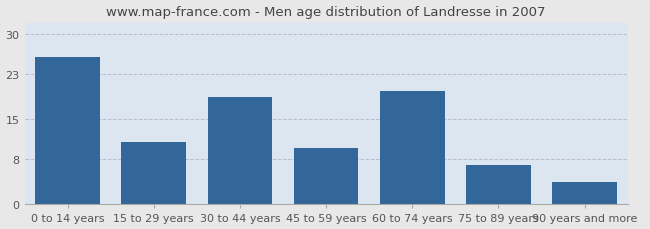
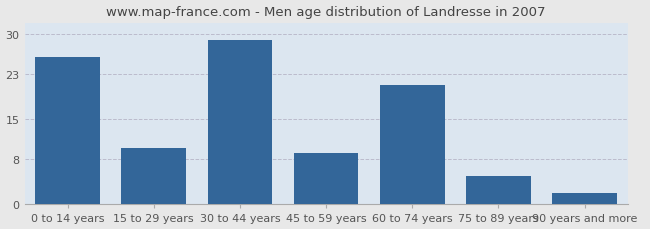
15 to 29 years: 11 -> 10
30 to 44 years: 19 -> 29
45 to 59 years: 10 -> 9
60 to 74 years: 20 -> 21
75 to 89 years: 7 -> 5
90 years and more: 4 -> 2
